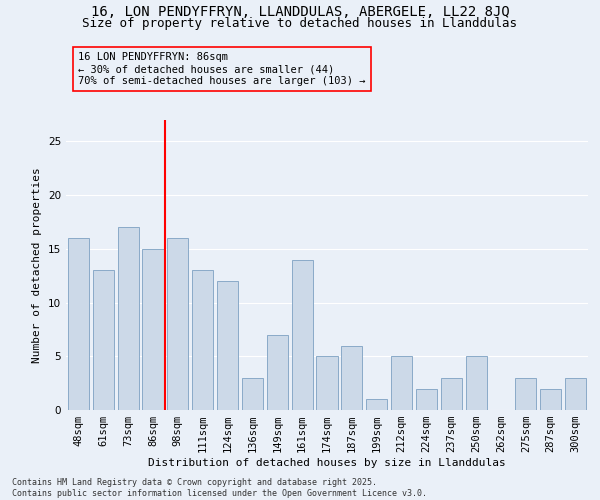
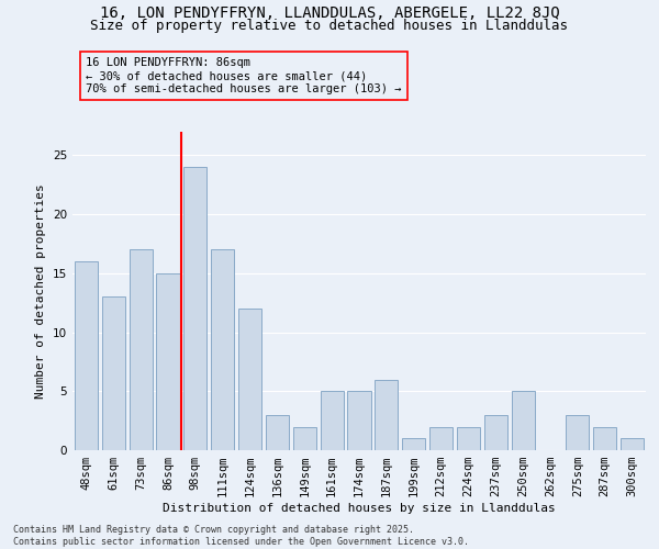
98sqm: 16 -> 24
111sqm: 13 -> 17
149sqm: 7 -> 2
161sqm: 14 -> 5
212sqm: 5 -> 2
300sqm: 3 -> 1
